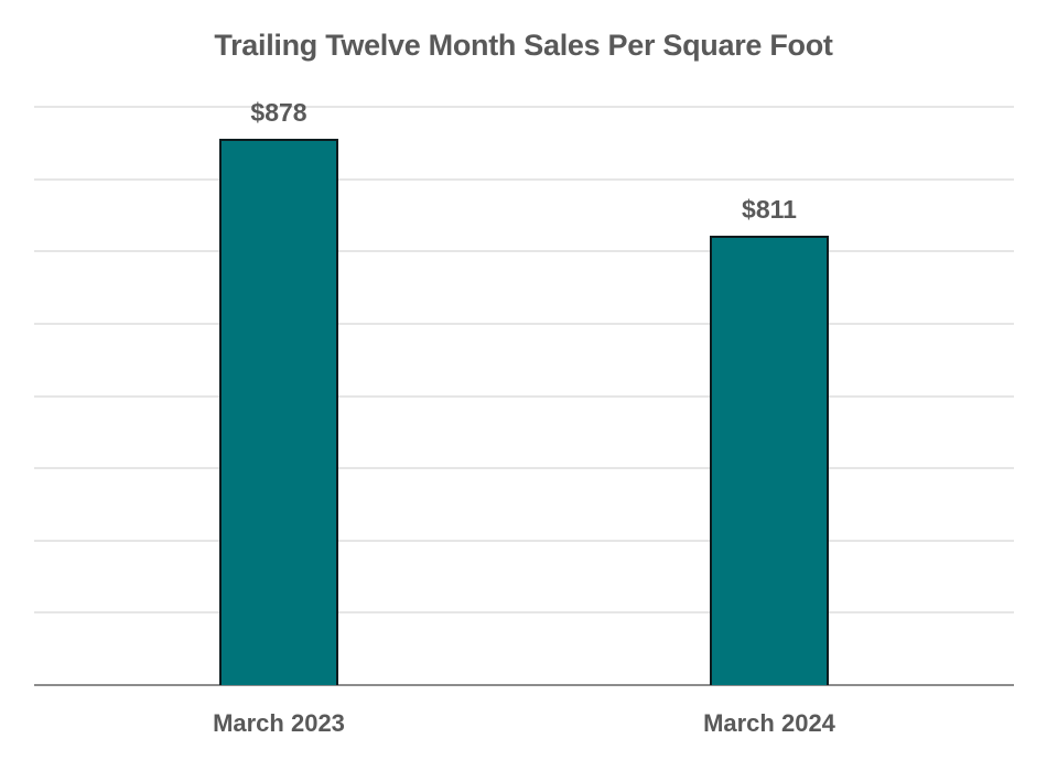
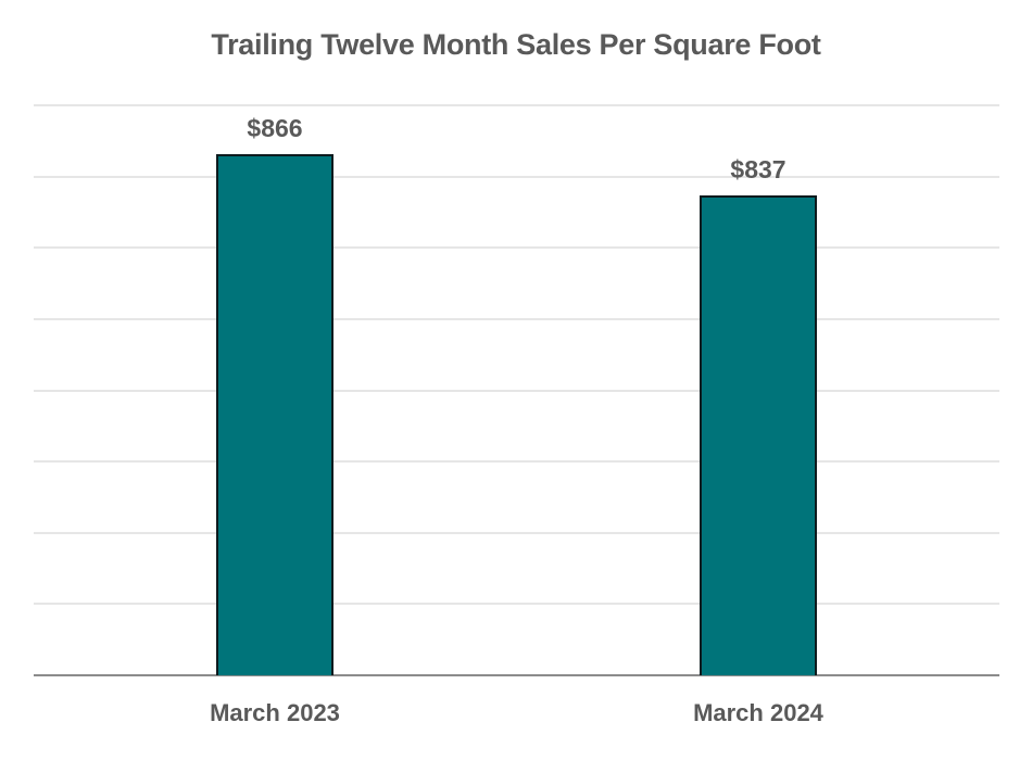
March 2023: $878 -> $866
March 2024: $811 -> $837
